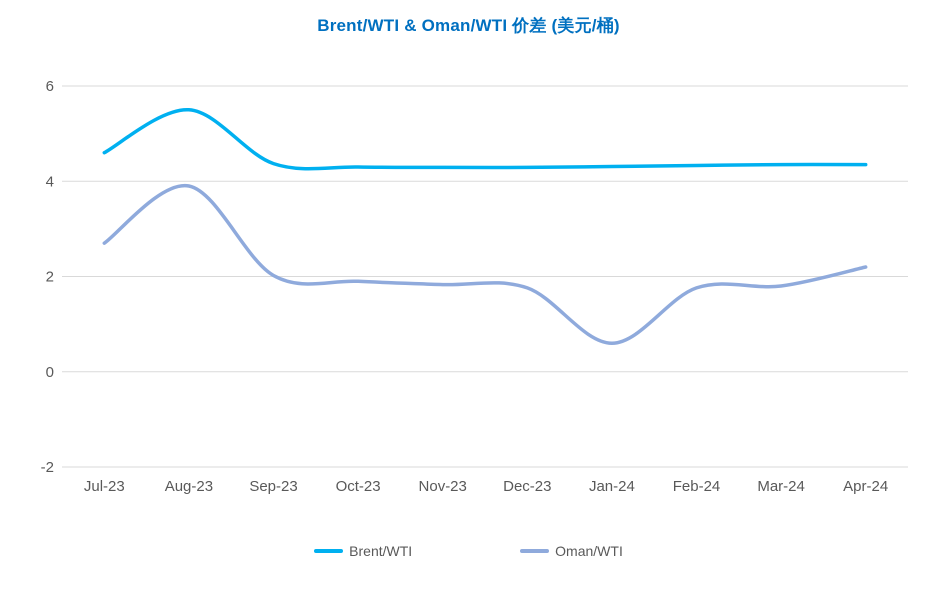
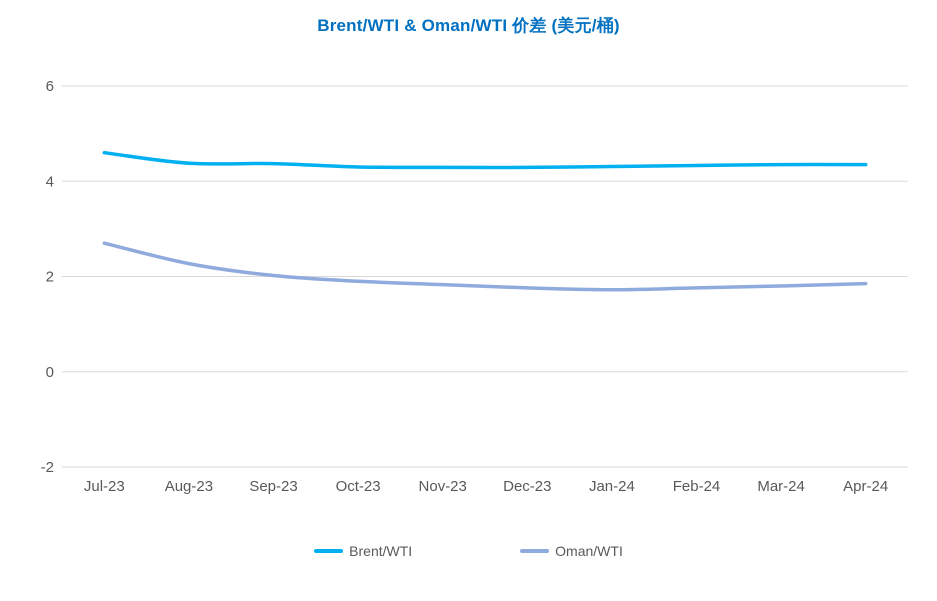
Brent/WTI/Aug-23: 5.5 -> 4.4
Oman/WTI/Aug-23: 3.9 -> 2.3
Oman/WTI/Jan-24: 0.6 -> 1.7
Oman/WTI/Apr-24: 2.2 -> 1.9
